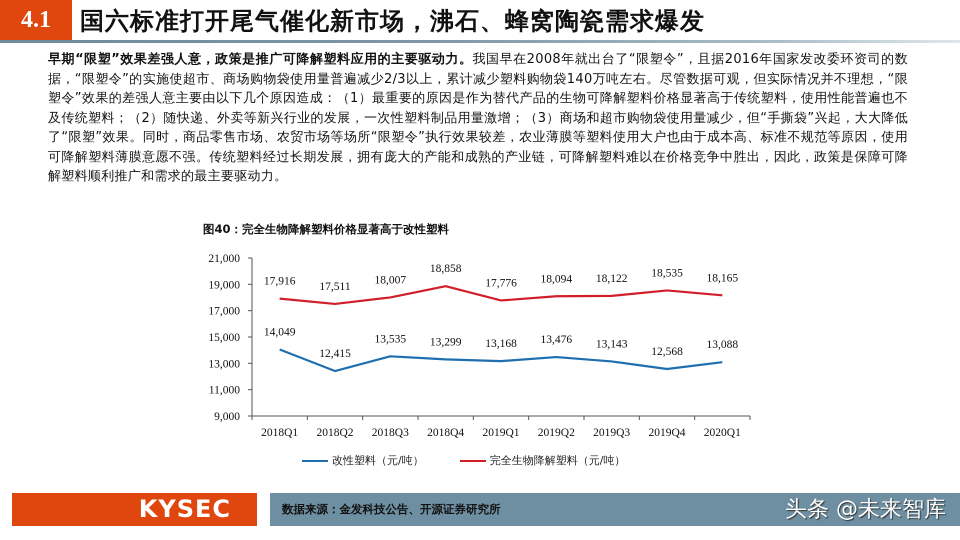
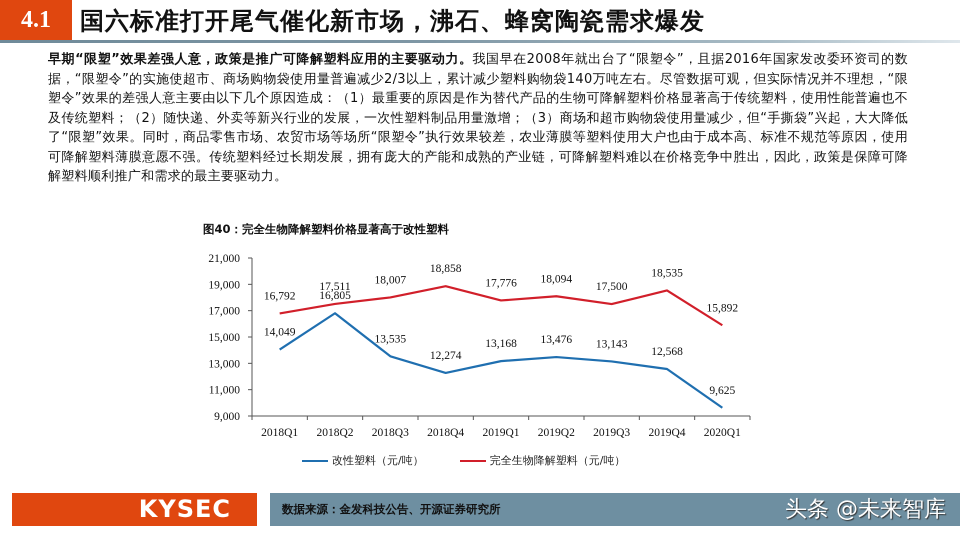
完全生物降解塑料（元/吨）/2018Q1: 17,916 -> 16,792
改性塑料（元/吨）/2018Q2: 12,415 -> 16,805
改性塑料（元/吨）/2018Q4: 13,299 -> 12,274
完全生物降解塑料（元/吨）/2019Q3: 18,122 -> 17,500
改性塑料（元/吨）/2020Q1: 13,088 -> 9,625
完全生物降解塑料（元/吨）/2020Q1: 18,165 -> 15,892
